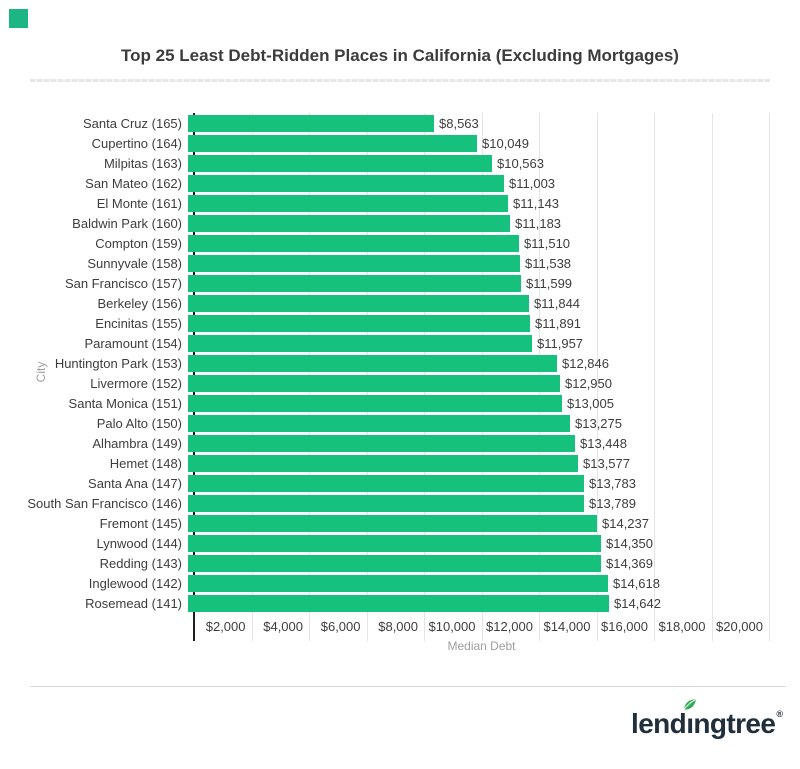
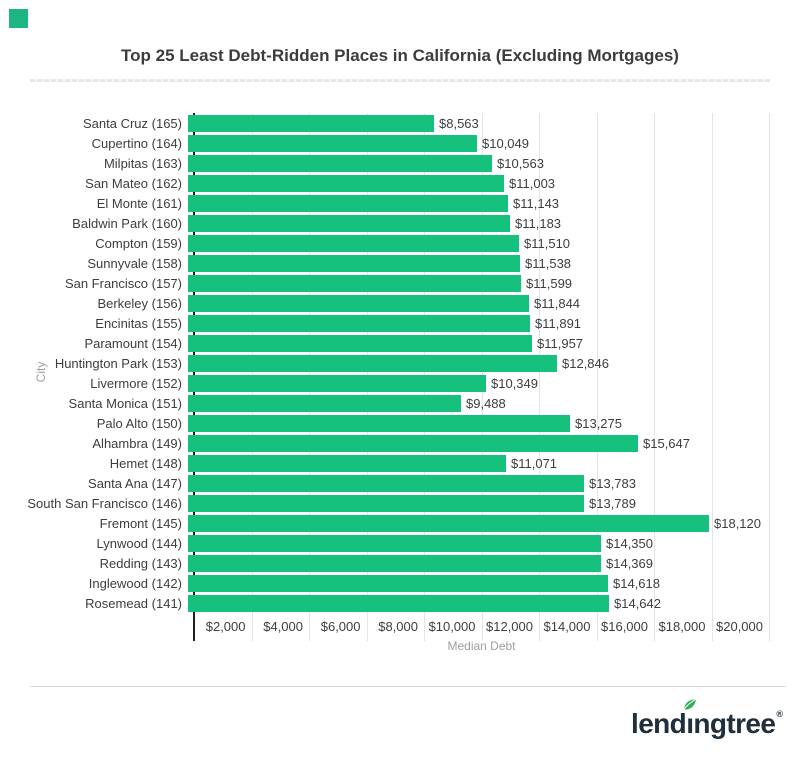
Livermore (152): $12,950 -> $10,349
Santa Monica (151): $13,005 -> $9,488
Alhambra (149): $13,448 -> $15,647
Hemet (148): $13,577 -> $11,071
Fremont (145): $14,237 -> $18,120
